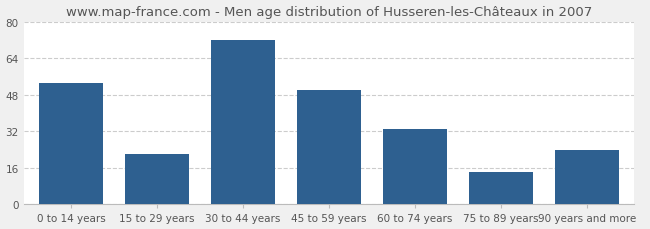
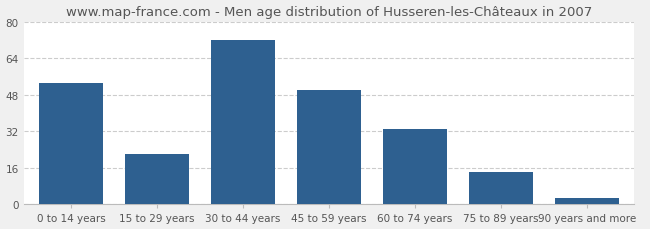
90 years and more: 24 -> 3
